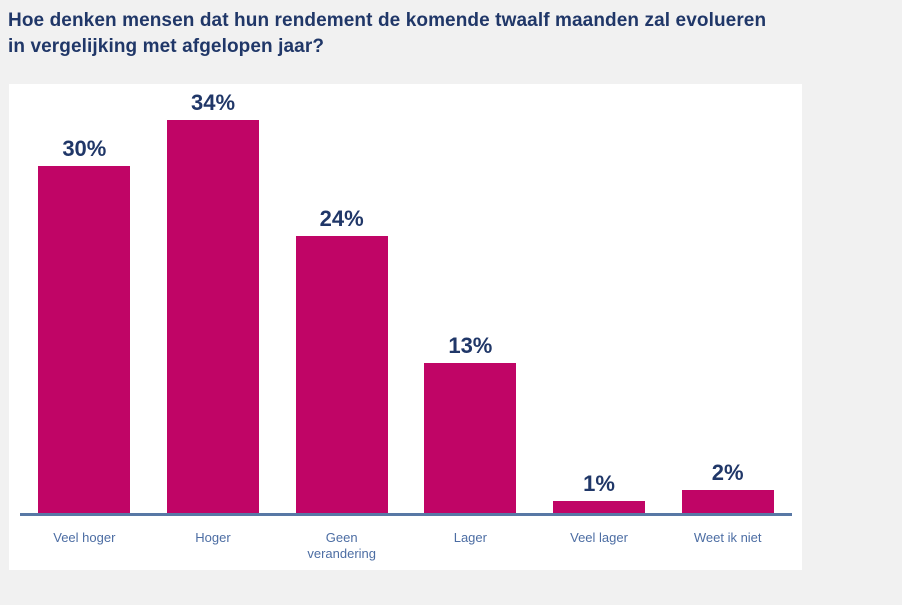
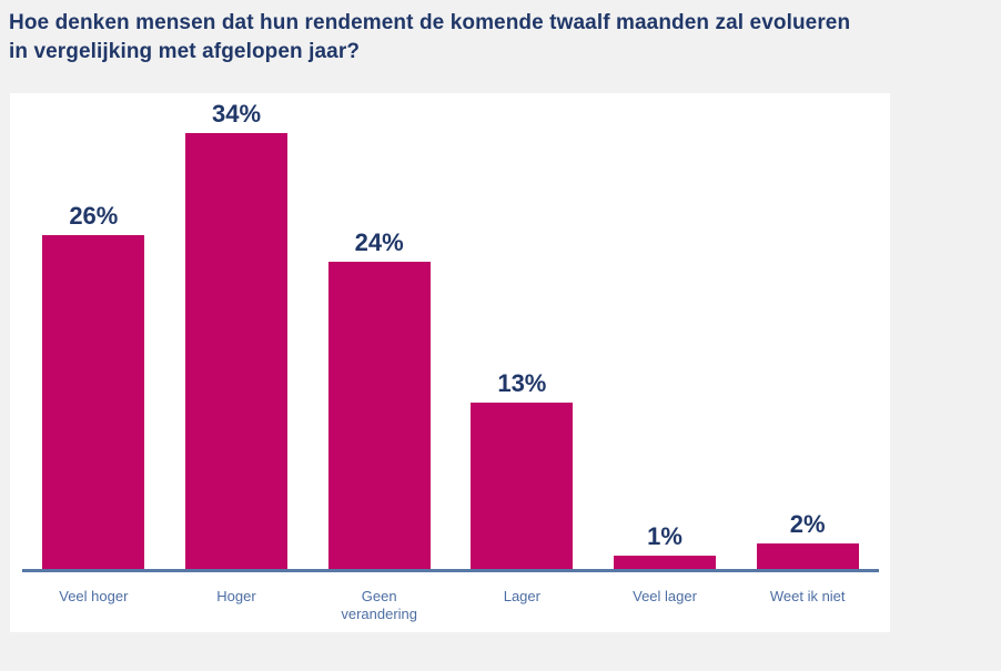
Veel hoger: 30% -> 26%
